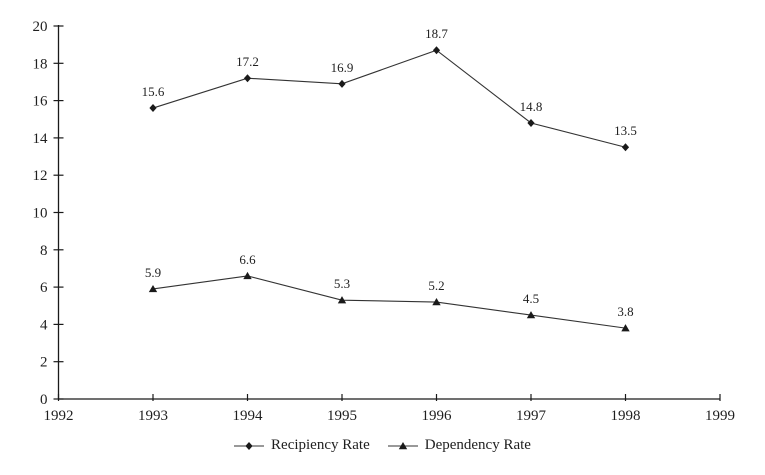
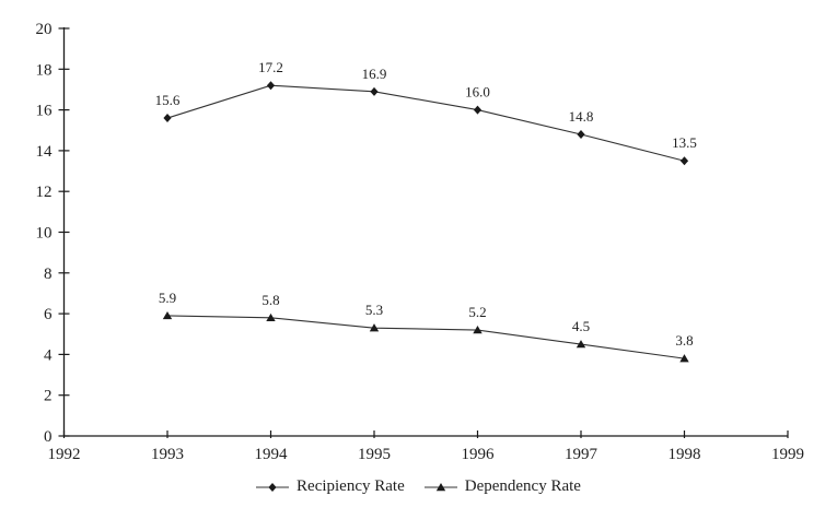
Dependency Rate/1994: 6.6 -> 5.8
Recipiency Rate/1996: 18.7 -> 16.0
